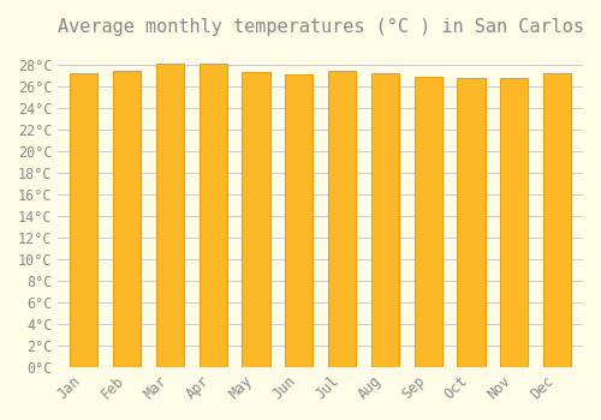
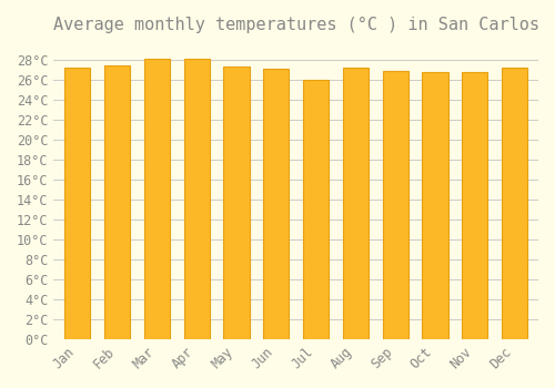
Jul: 27.5°C -> 26.0°C
